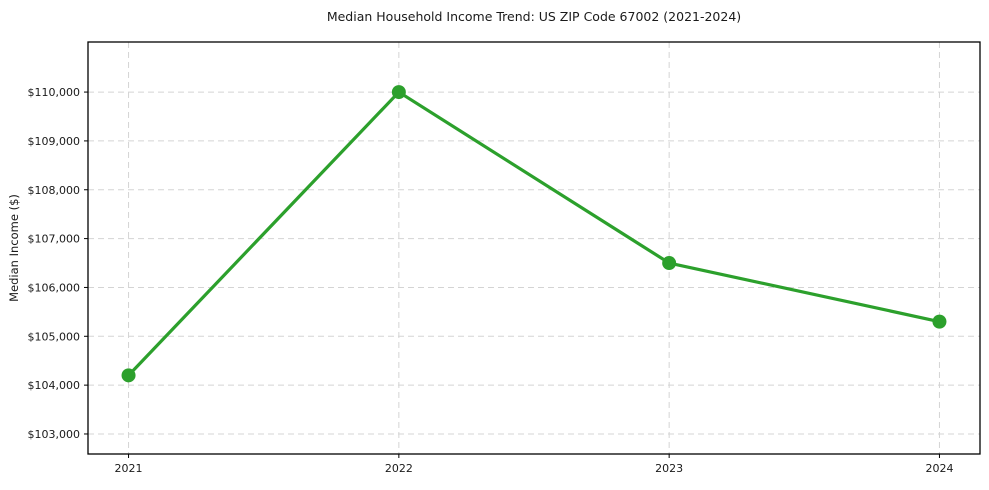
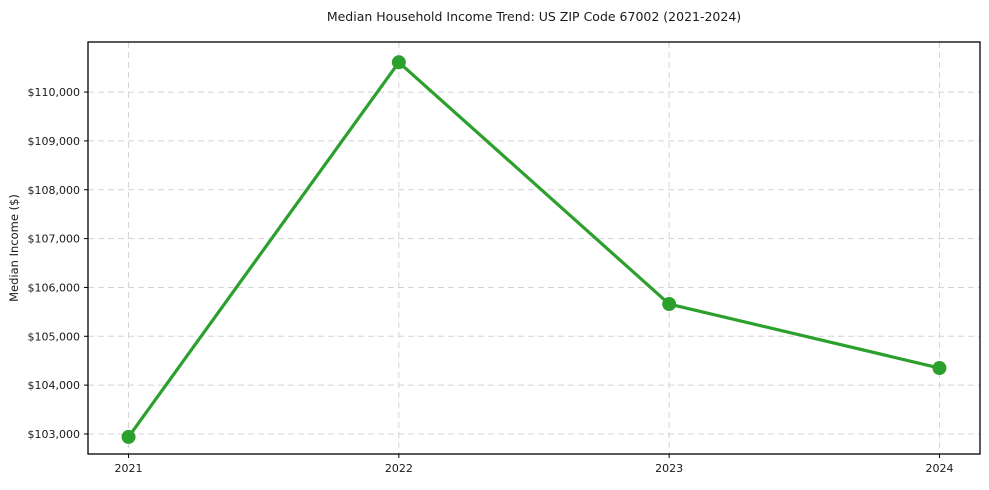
2021: $104200 -> $102900
2022: $110000 -> $110600
2023: $106500 -> $105700
2024: $105300 -> $104400
